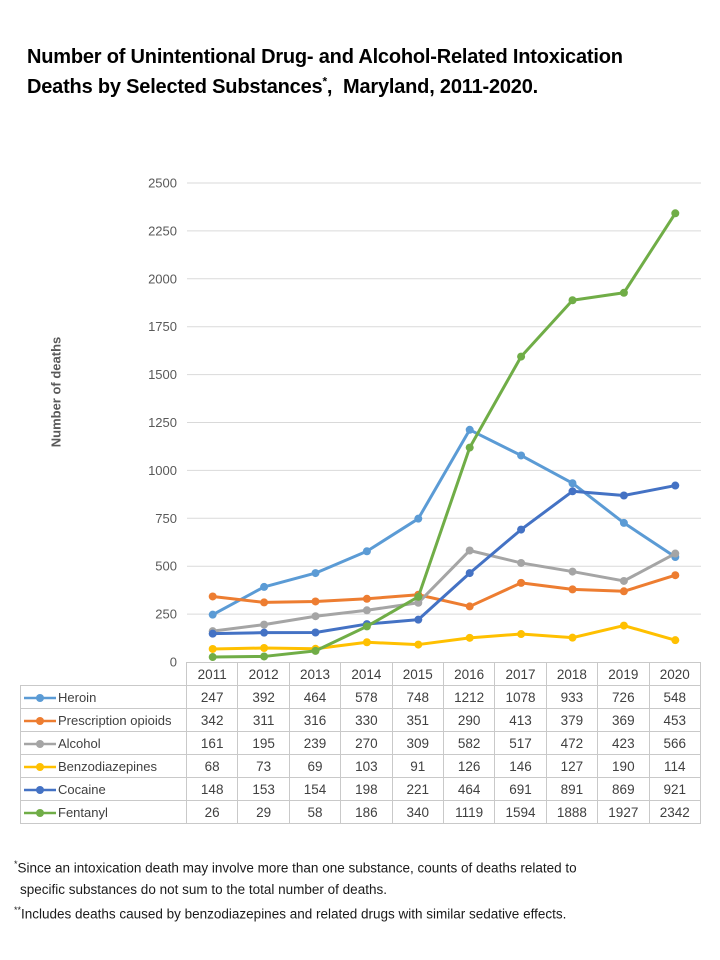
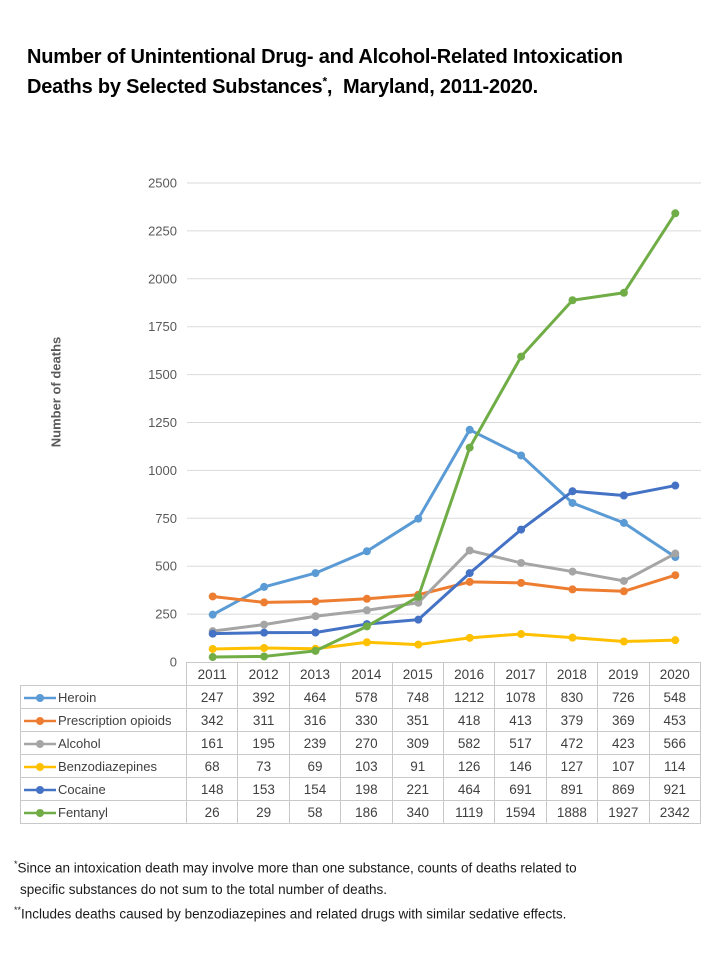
Prescription opioids/2016: 290 -> 418
Heroin/2018: 933 -> 830
Benzodiazepines/2019: 190 -> 107
